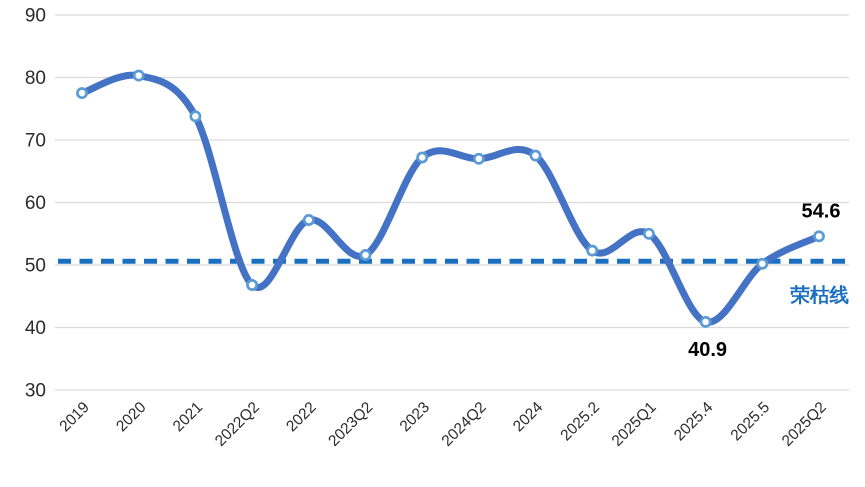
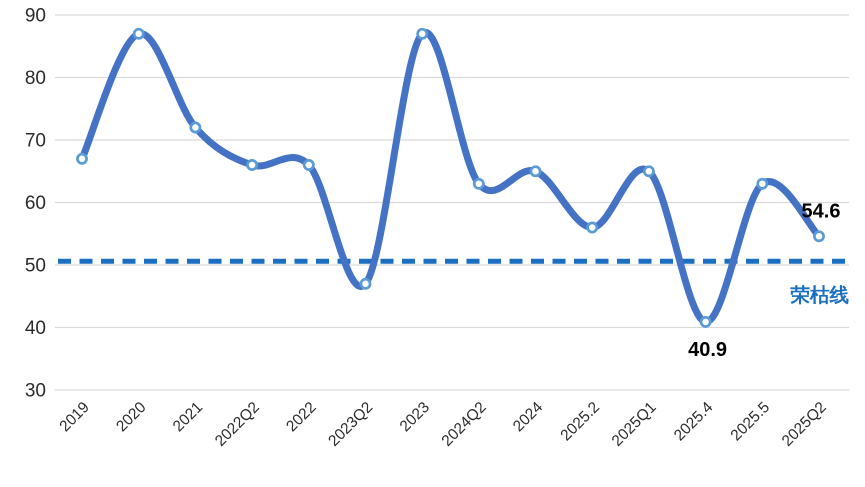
2019: 78 -> 67
2020: 80 -> 87
2021: 74 -> 72
2022Q2: 47 -> 66
2022: 57 -> 66
2023Q2: 52 -> 47
2023: 67 -> 87
2024Q2: 67 -> 63
2024: 68 -> 65
2025.2: 52 -> 56
2025Q1: 55 -> 65
2025.5: 50 -> 63
